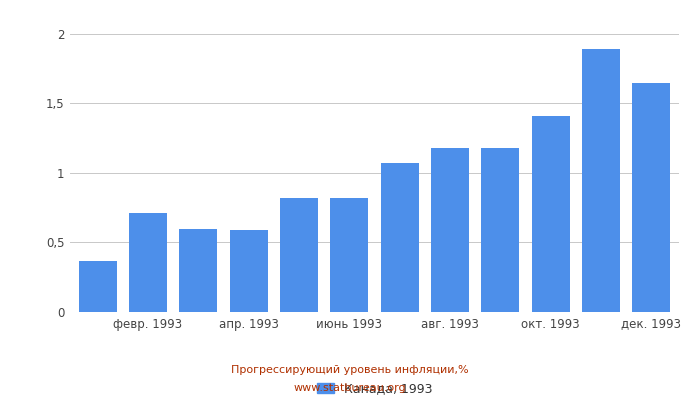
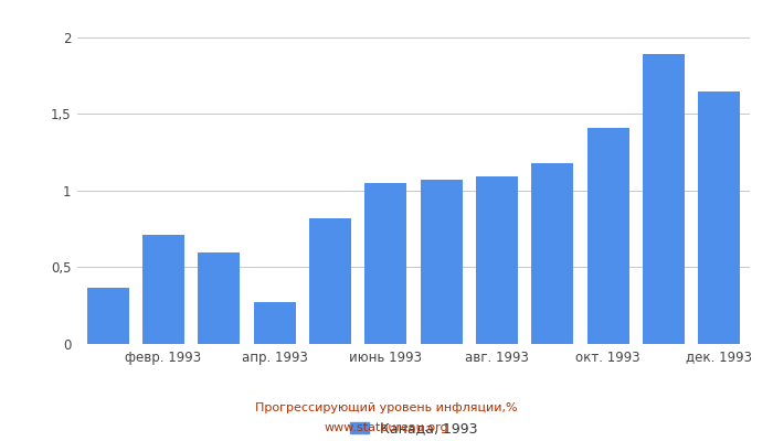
апр. 1993: 0,59 -> 0,27
июнь 1993: 0,82 -> 1,05
авг. 1993: 1,18 -> 1,09
